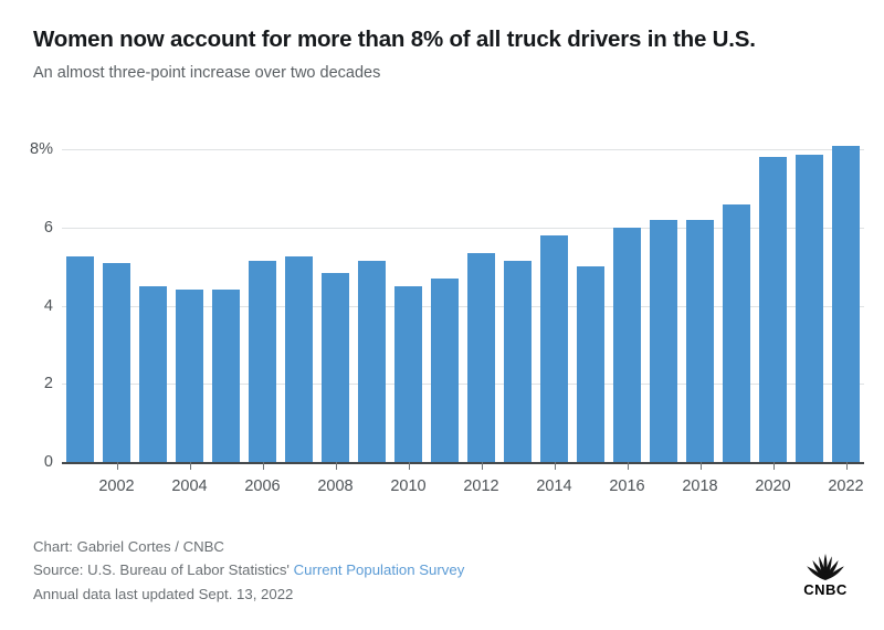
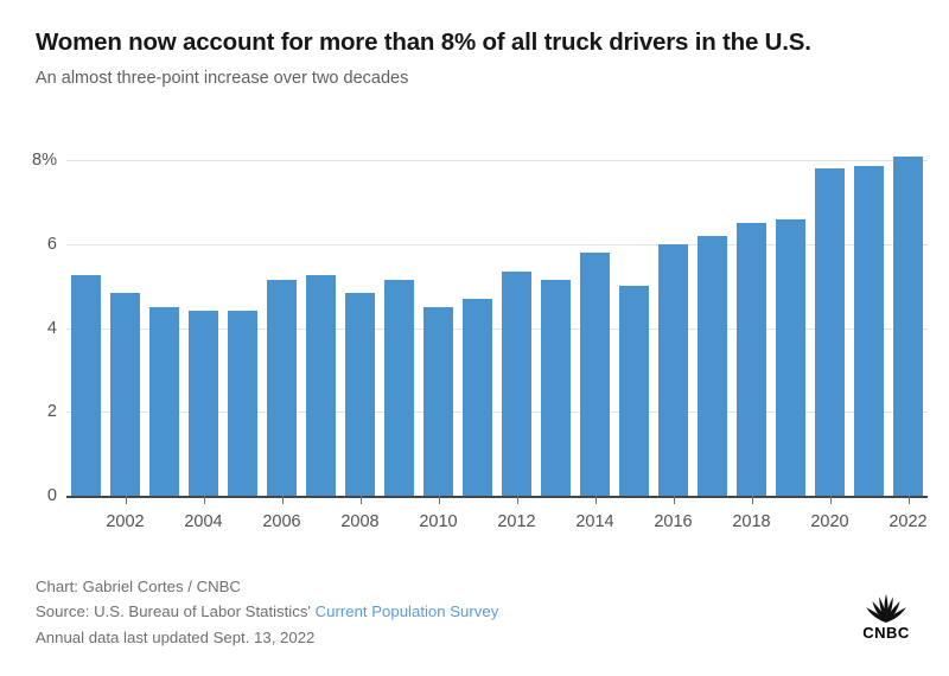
2002: 5.1% -> 4.8%
2018: 6.2% -> 6.5%
